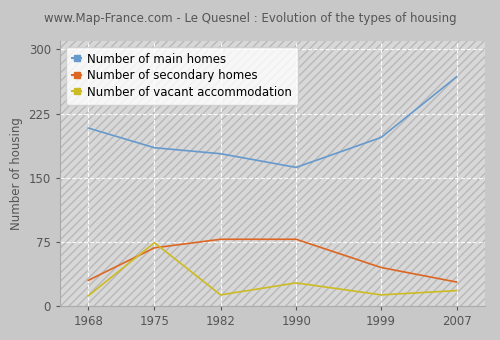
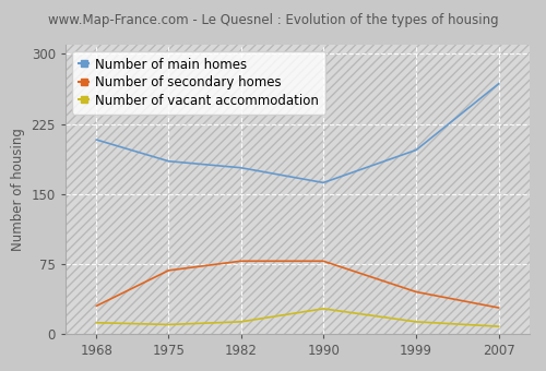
Number of vacant accommodation/1975: 74 -> 10
Number of vacant accommodation/2007: 18 -> 8
